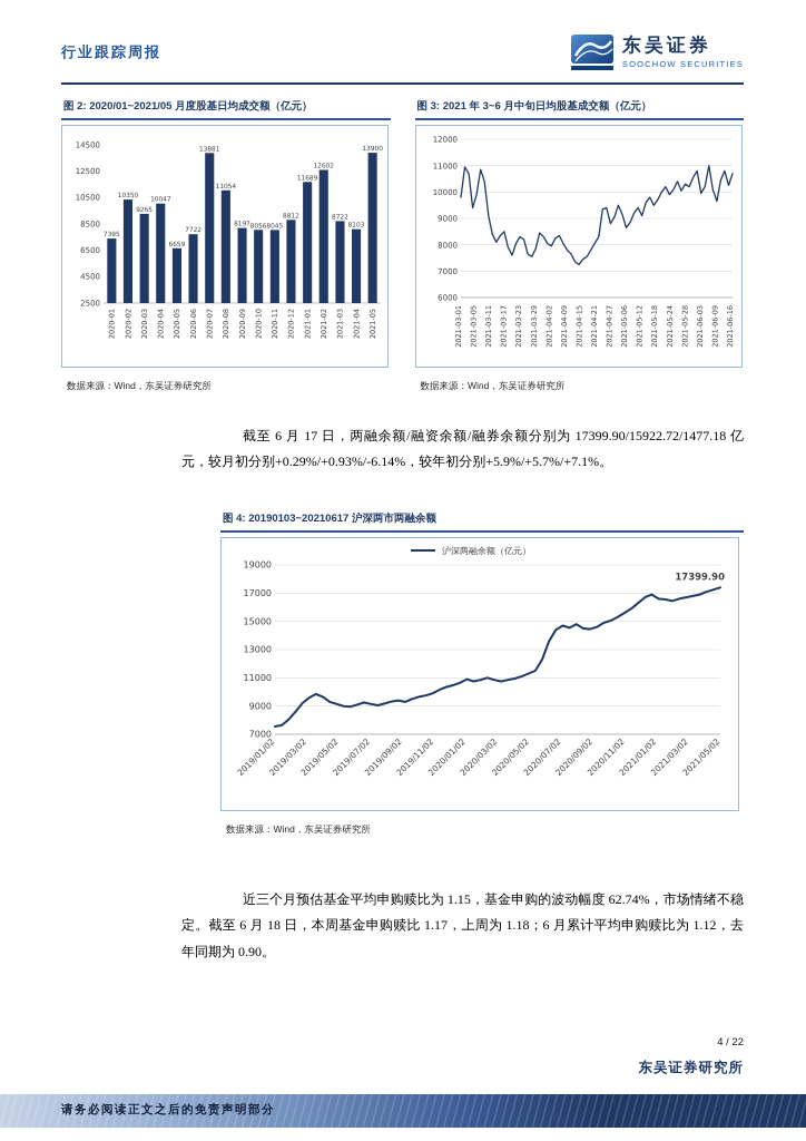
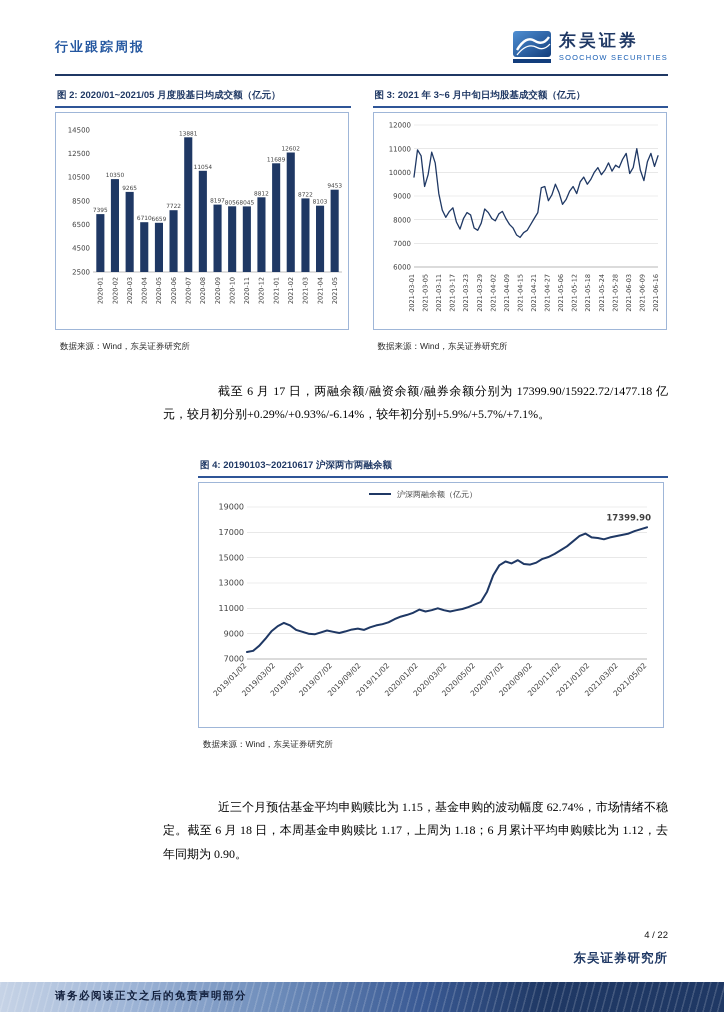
图 2: 2020/01~2021/05 月度股基日均成交额（亿元）/2020-04: 10047 -> 6710
图 2: 2020/01~2021/05 月度股基日均成交额（亿元）/2021-05: 13900 -> 9453
